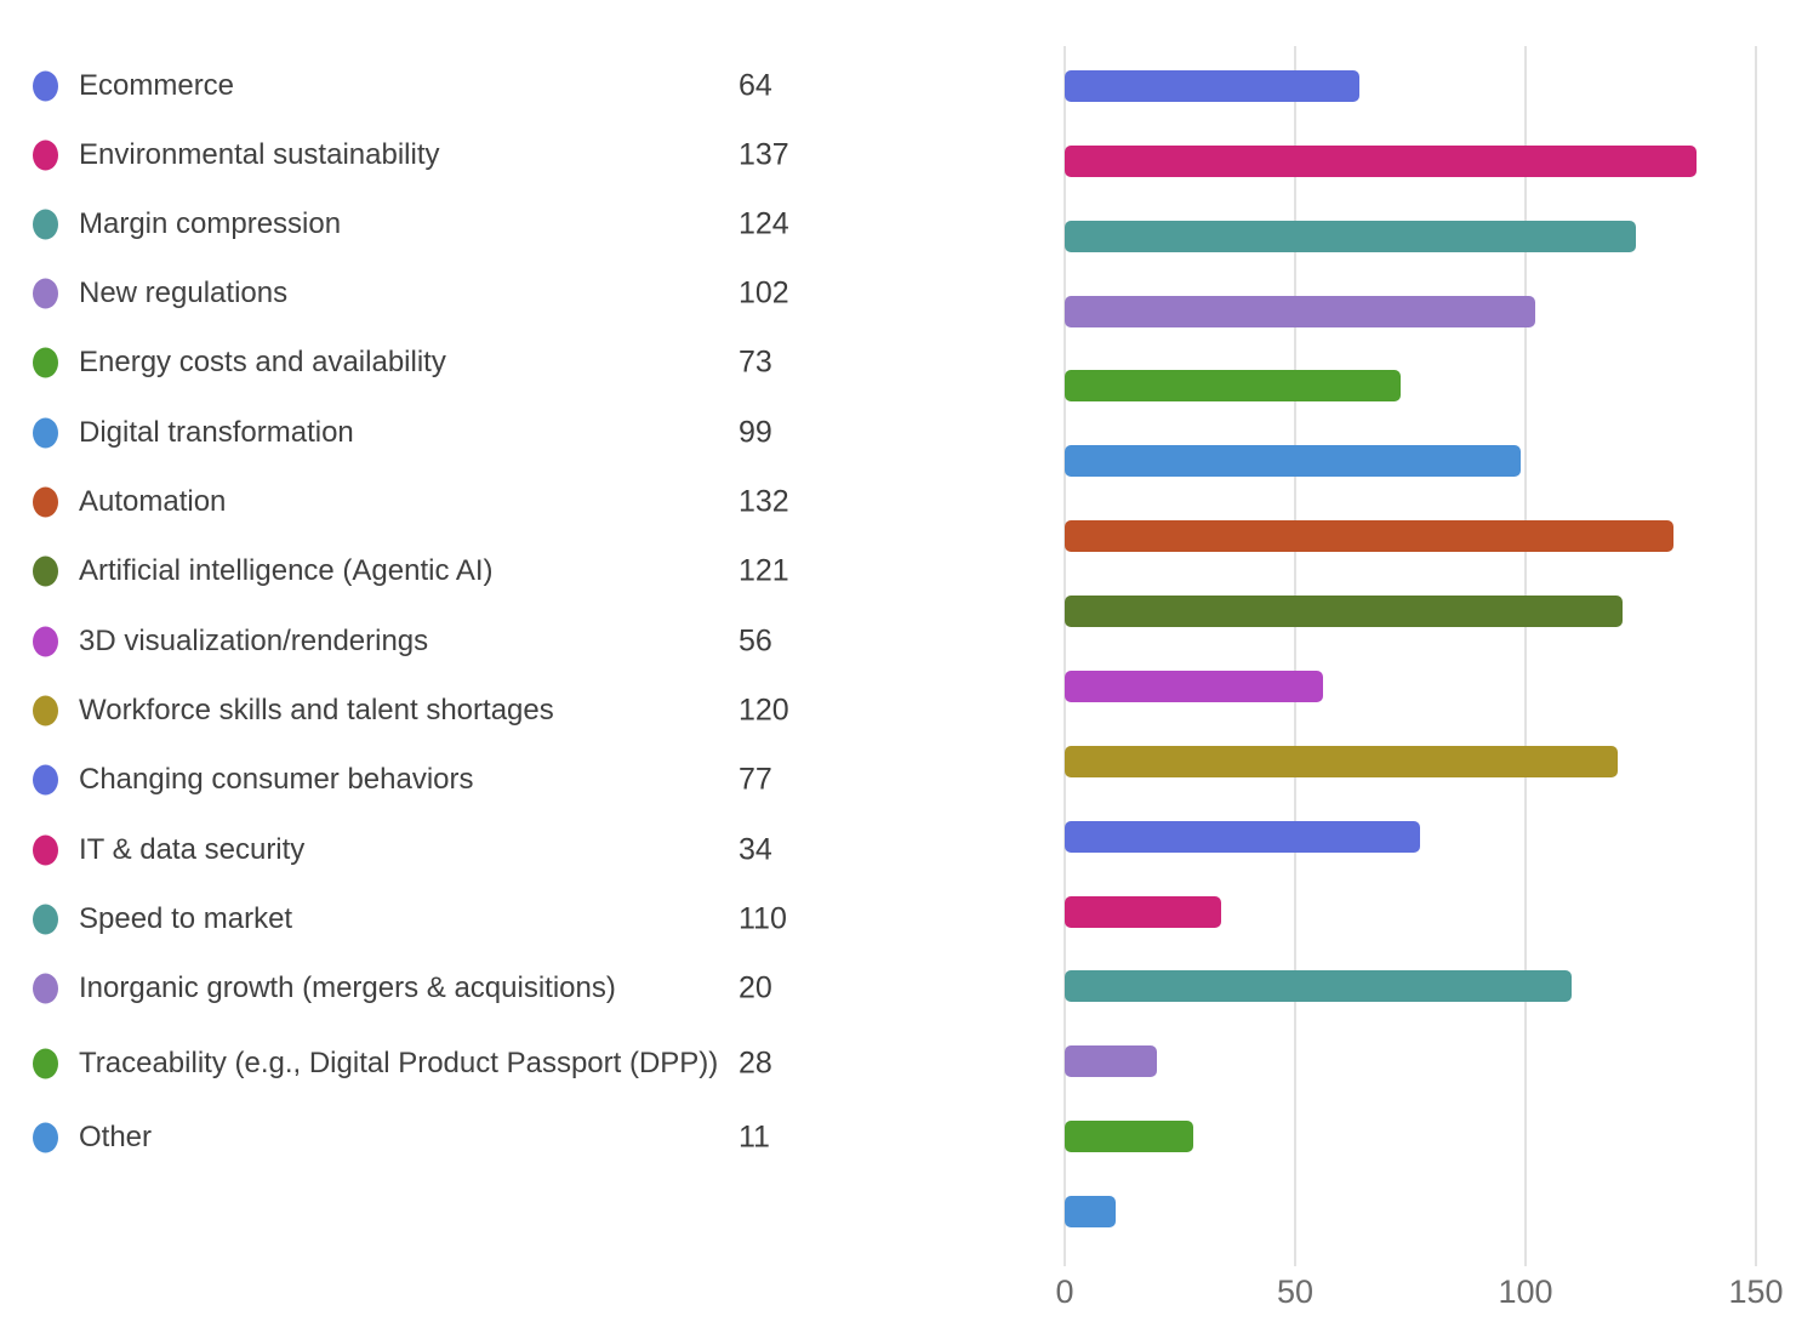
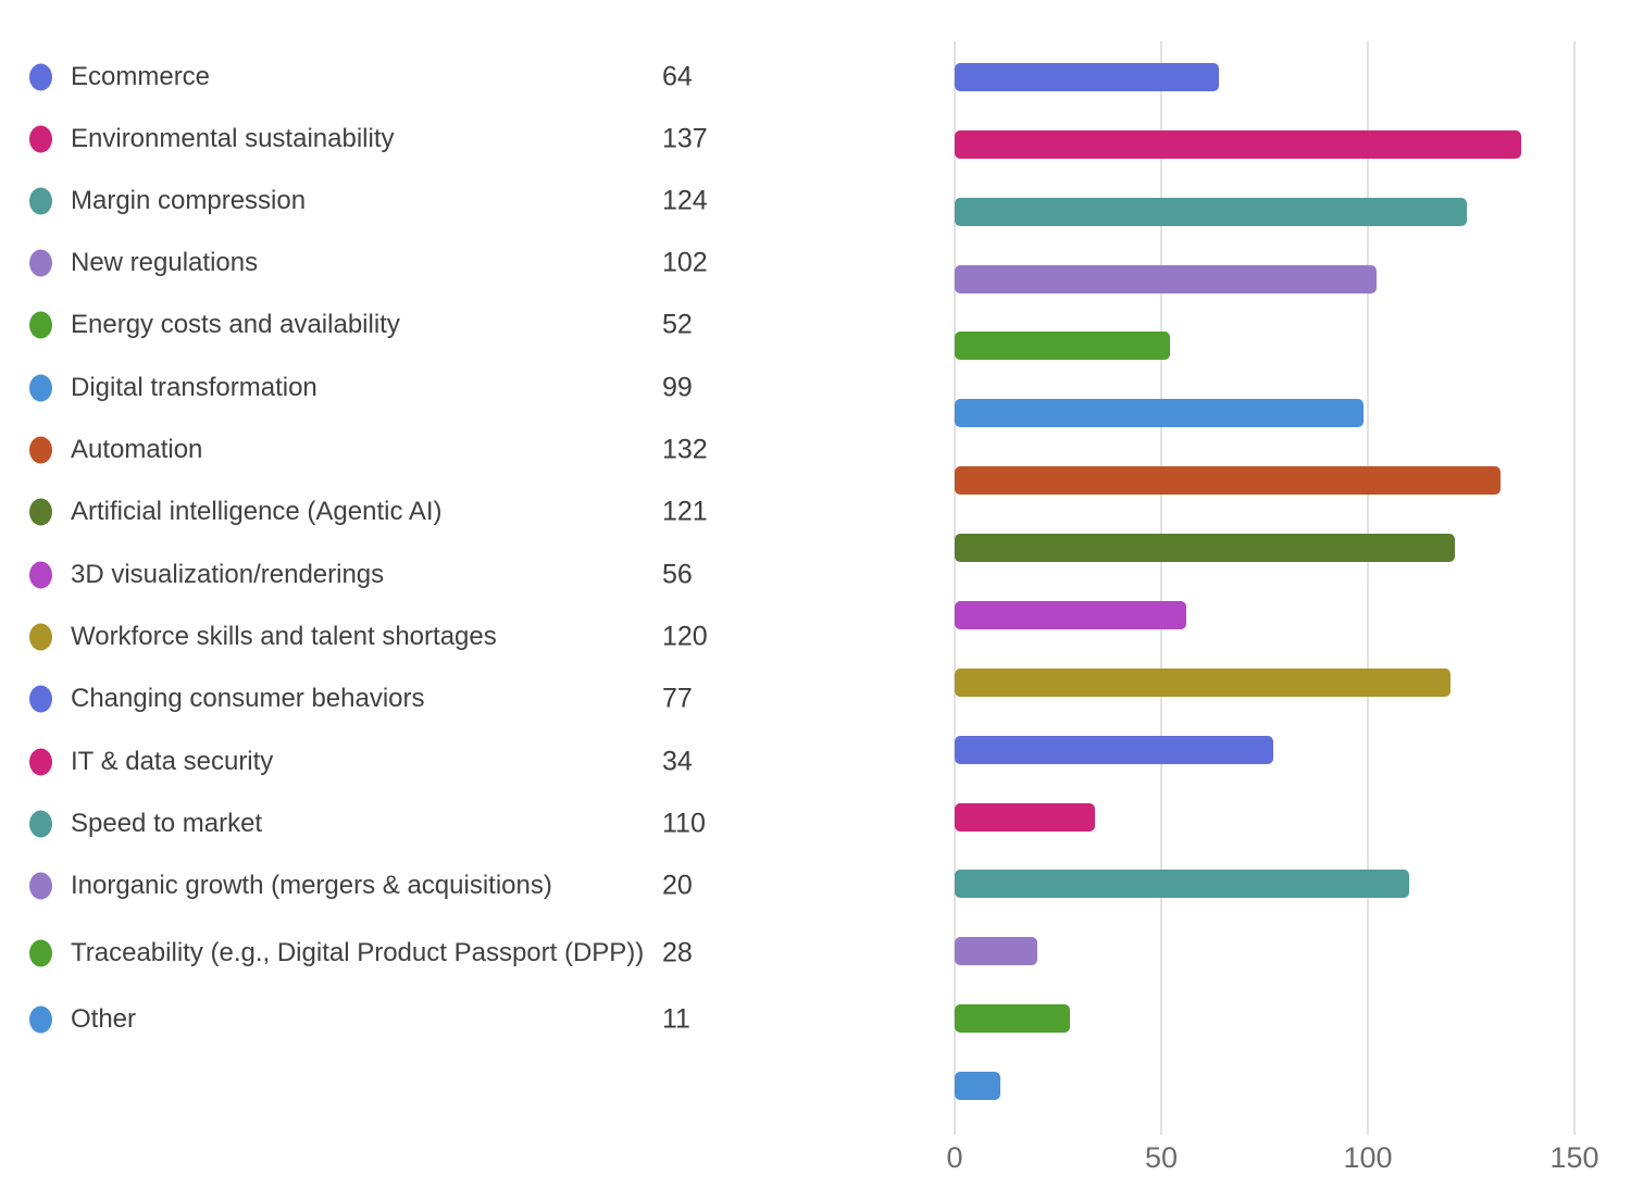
Energy costs and availability: 73 -> 52
